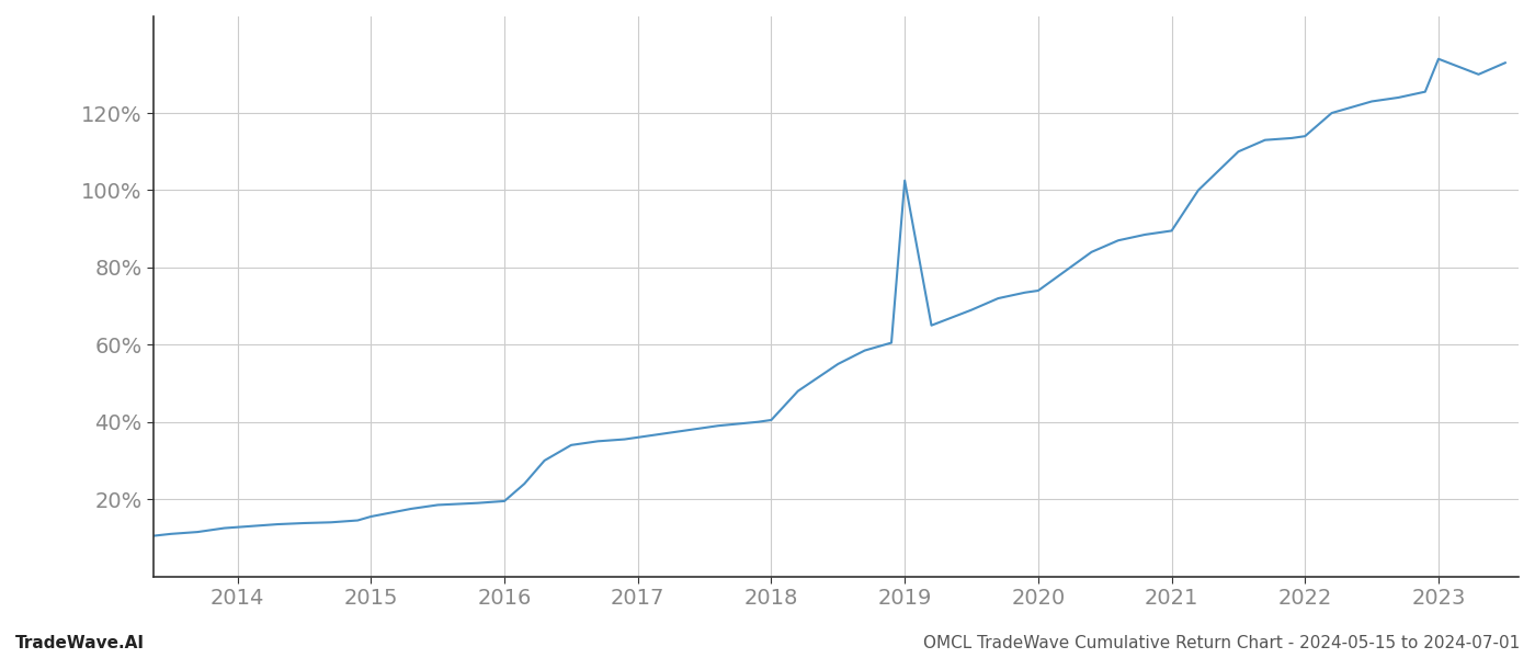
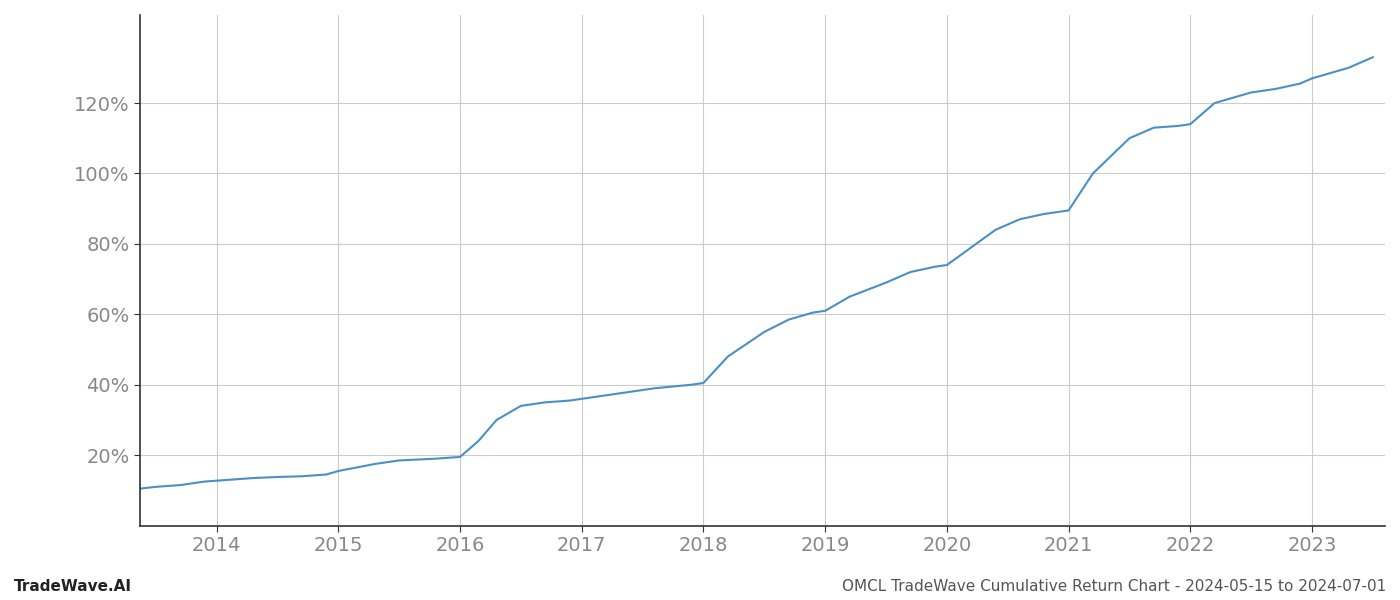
2019: 102.5% -> 61.0%
2023: 134.0% -> 127.0%
